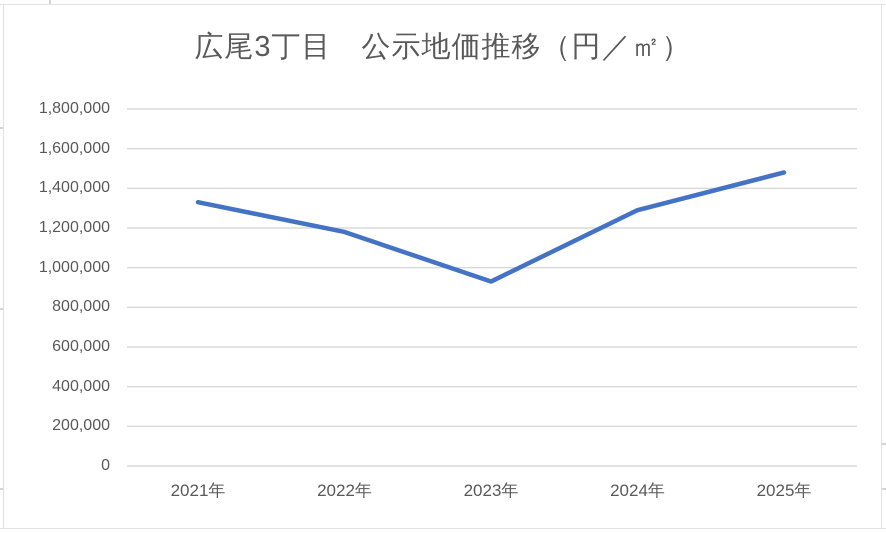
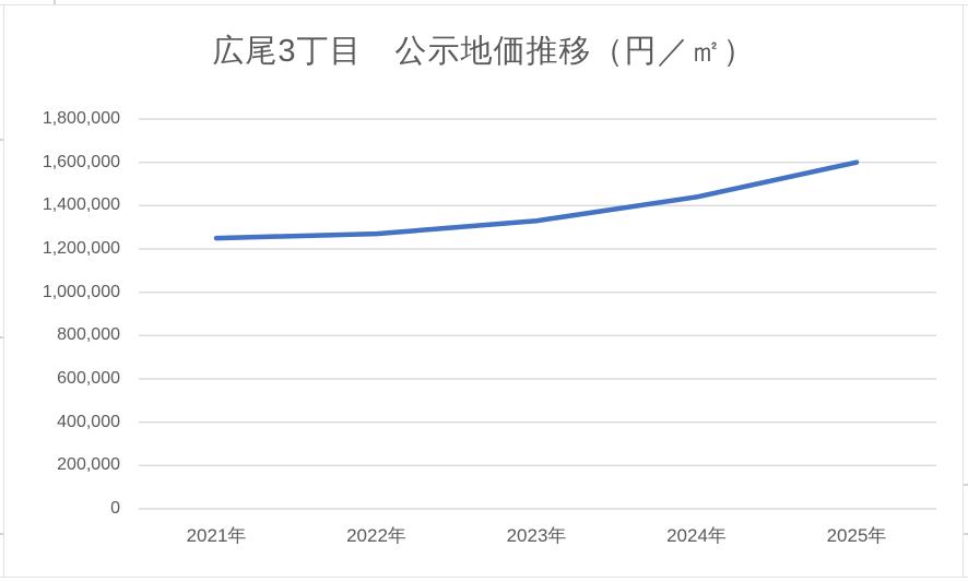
2021年: 1330000 -> 1250000
2022年: 1180000 -> 1270000
2023年: 930000 -> 1330000
2024年: 1290000 -> 1440000
2025年: 1480000 -> 1600000
